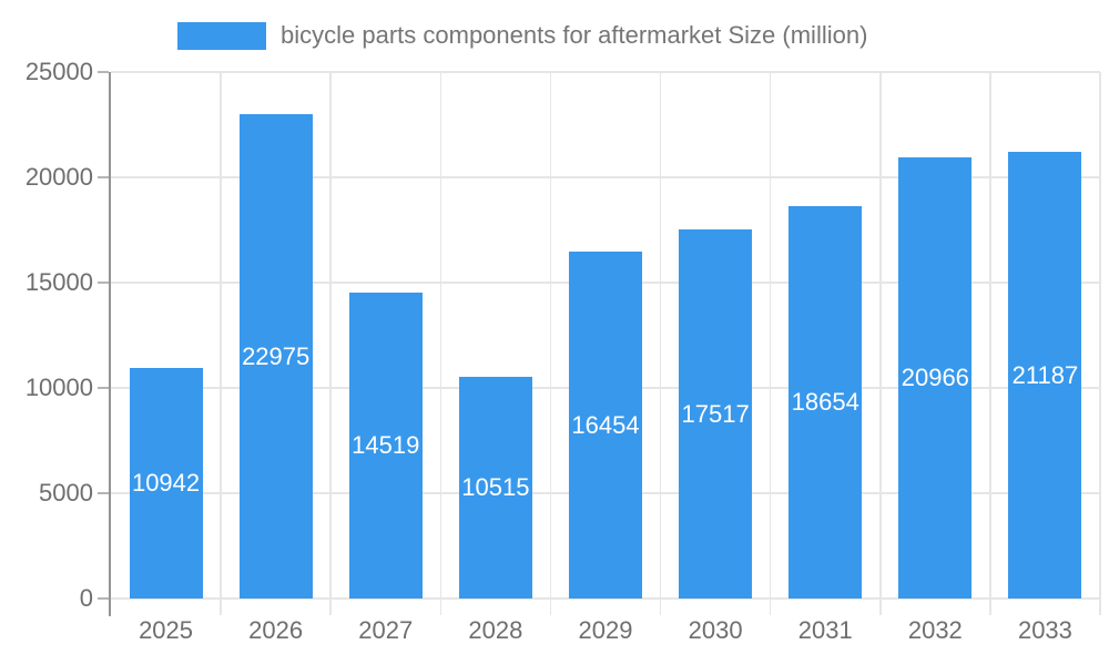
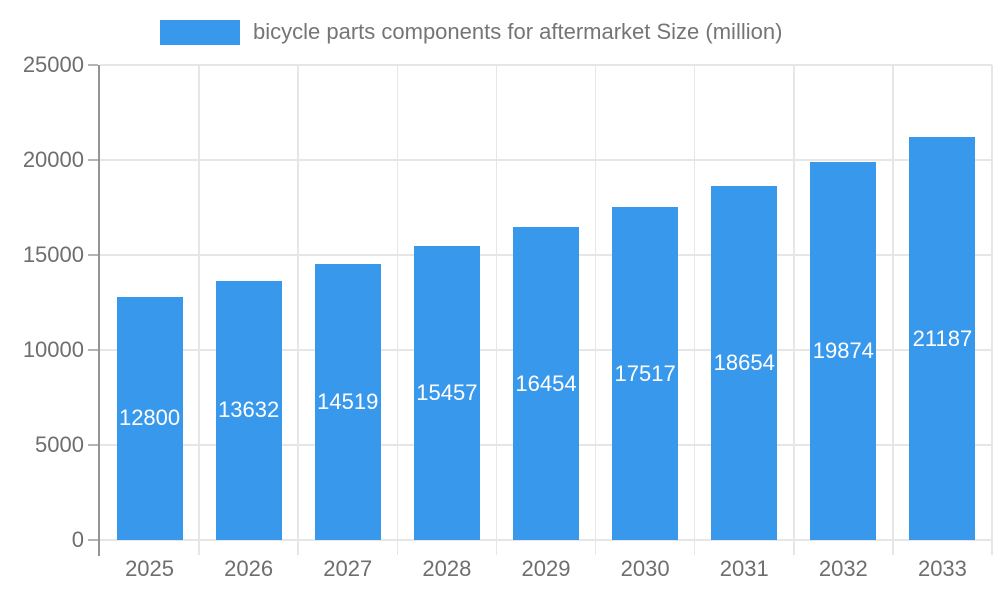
2025: 10942 -> 12800
2026: 22975 -> 13632
2028: 10515 -> 15457
2032: 20966 -> 19874
